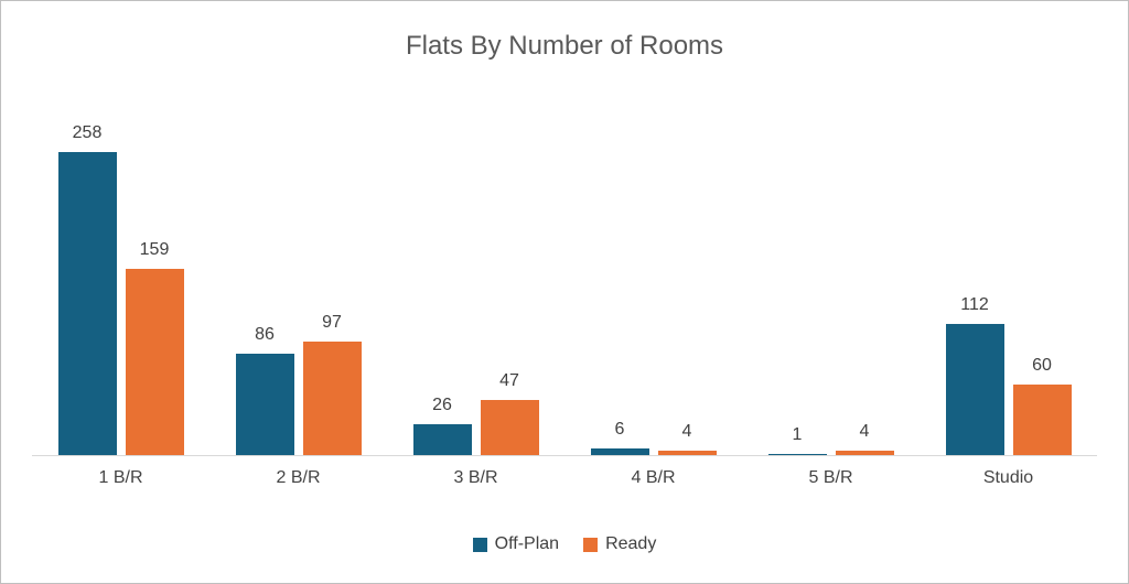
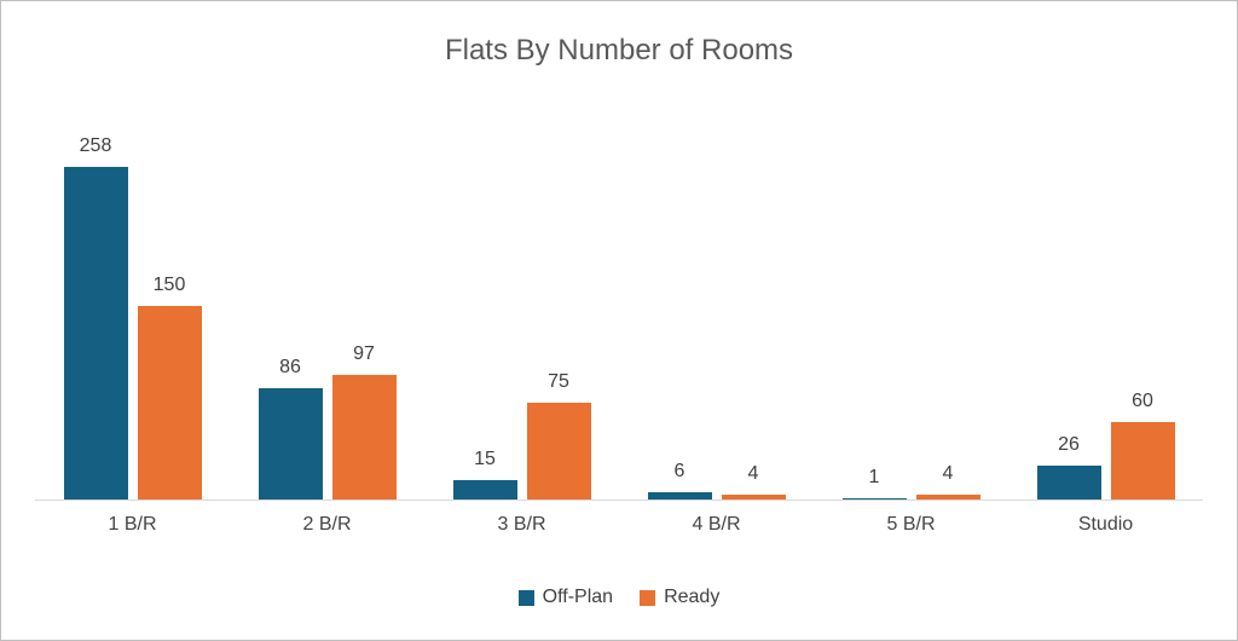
Ready/1 B/R: 159 -> 150
Off-Plan/3 B/R: 26 -> 15
Ready/3 B/R: 47 -> 75
Off-Plan/Studio: 112 -> 26
